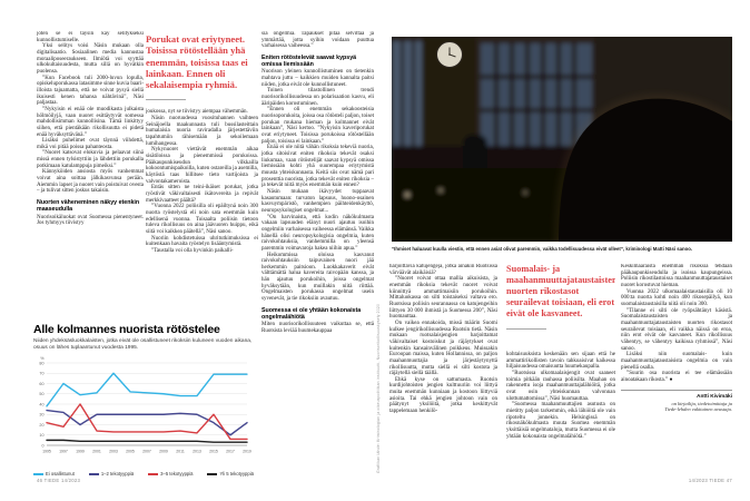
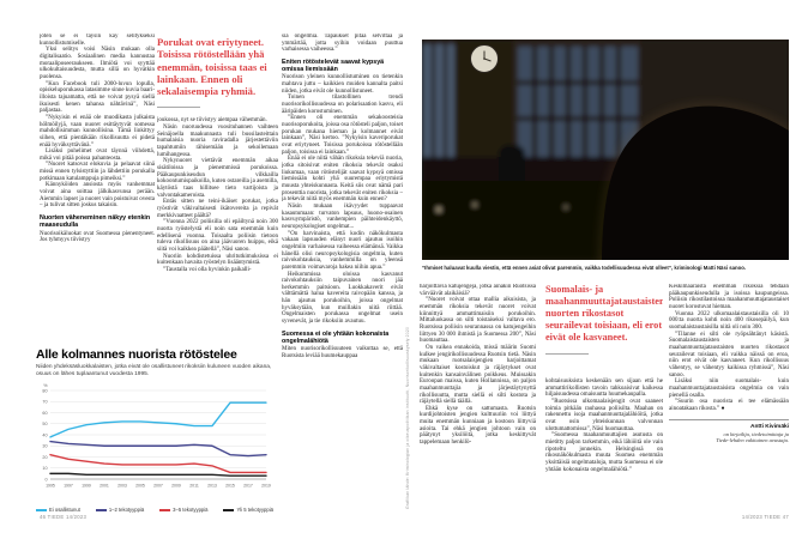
Ei osallistunut/1997: 60 -> 40
1–2 tekotyyppiä/1999: 20 -> 30
3–5 tekotyyppiä/1999: 40 -> 20
Ei osallistunut/2003: 70 -> 50
3–5 tekotyyppiä/2015: 30 -> 10
1–2 tekotyyppiä/2017: 10 -> 20
